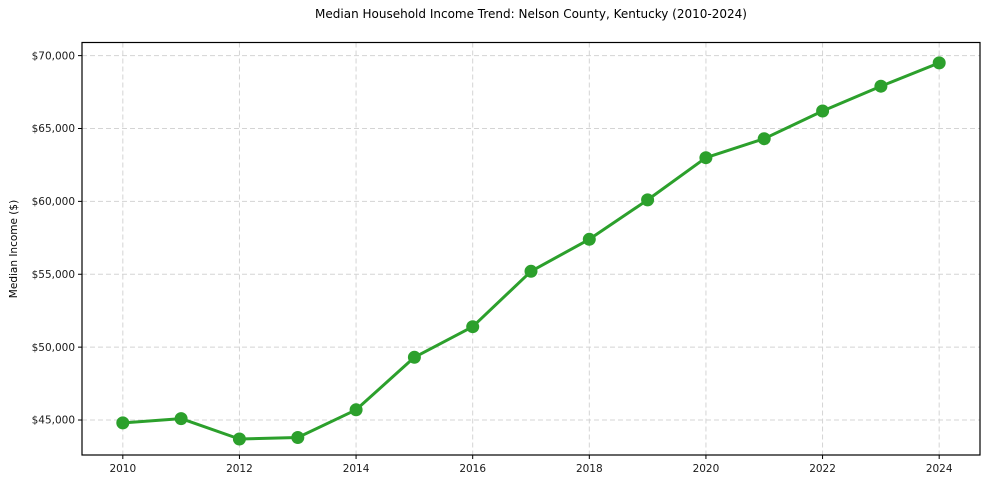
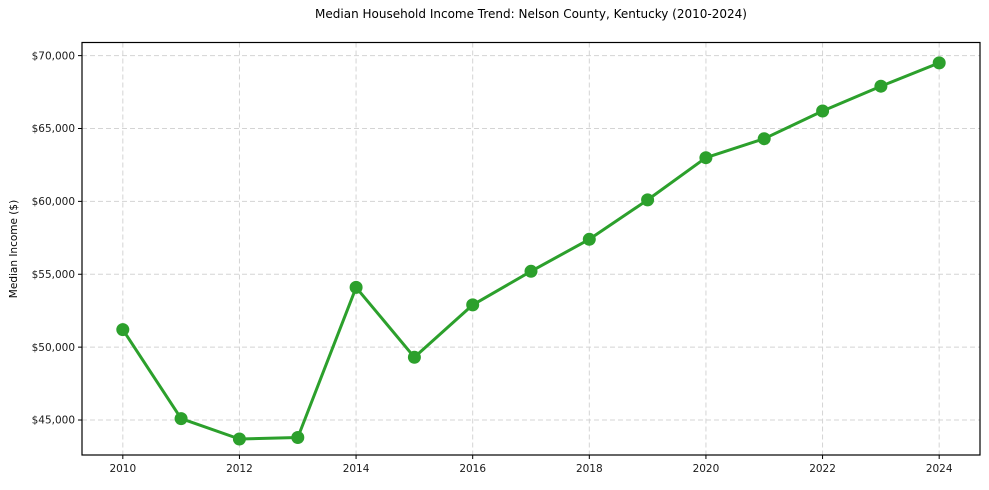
2010: $44800 -> $51200
2014: $45700 -> $54100
2016: $51400 -> $52900
